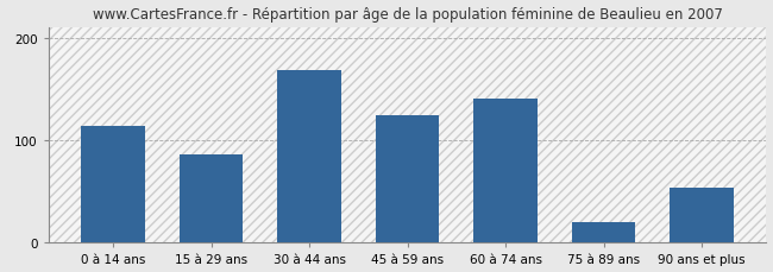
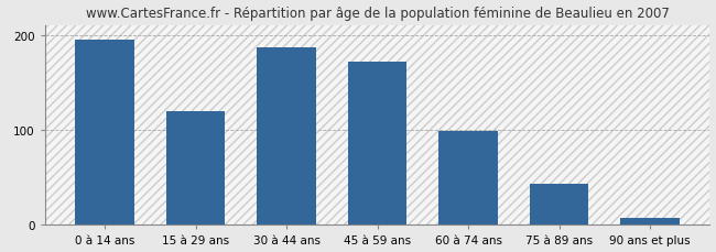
0 à 14 ans: 114 -> 195
15 à 29 ans: 86 -> 120
30 à 44 ans: 168 -> 187
45 à 59 ans: 124 -> 172
60 à 74 ans: 140 -> 99
75 à 89 ans: 20 -> 43
90 ans et plus: 54 -> 8
